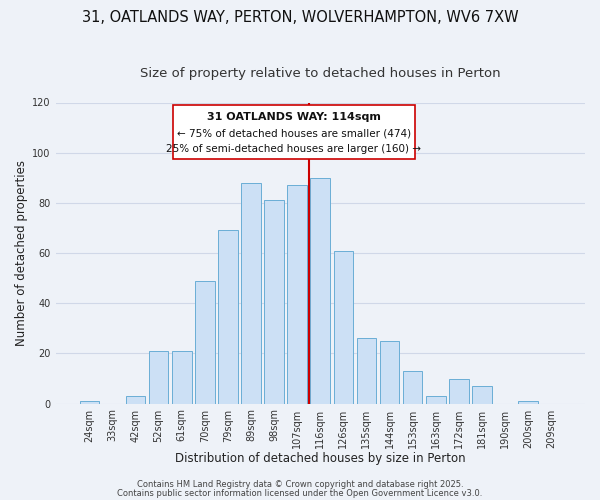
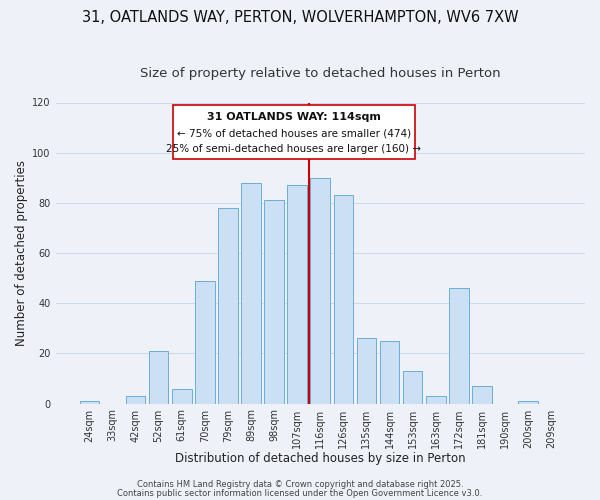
61sqm: 21 -> 6
79sqm: 69 -> 78
126sqm: 61 -> 83
172sqm: 10 -> 46
